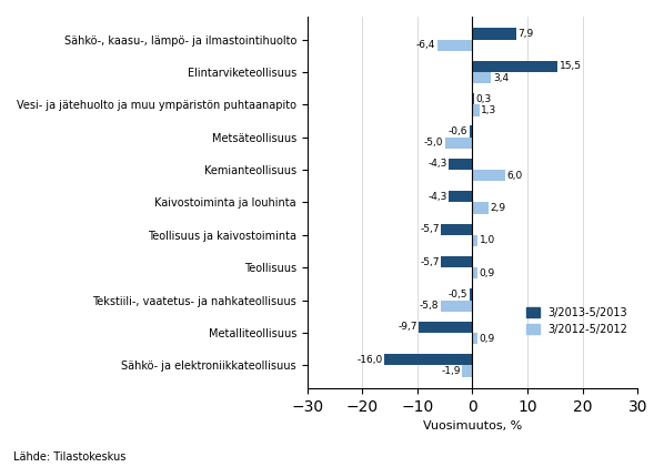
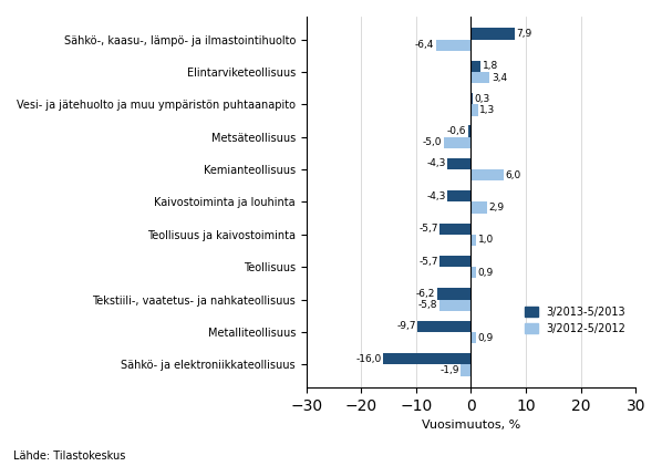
3/2013-5/2013/Elintarviketeollisuus: 15,5 -> 1,8
3/2013-5/2013/Tekstiili-, vaatetus- ja nahkateollisuus: -0,5 -> -6,2
